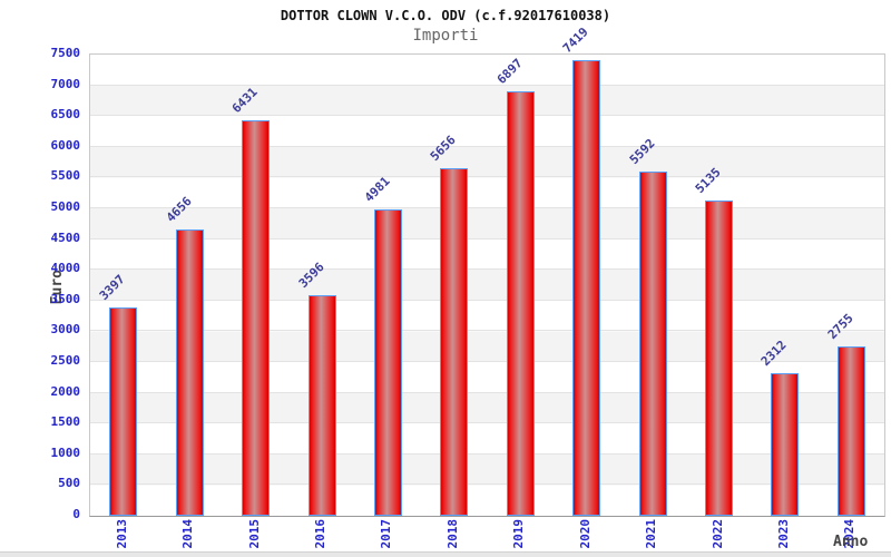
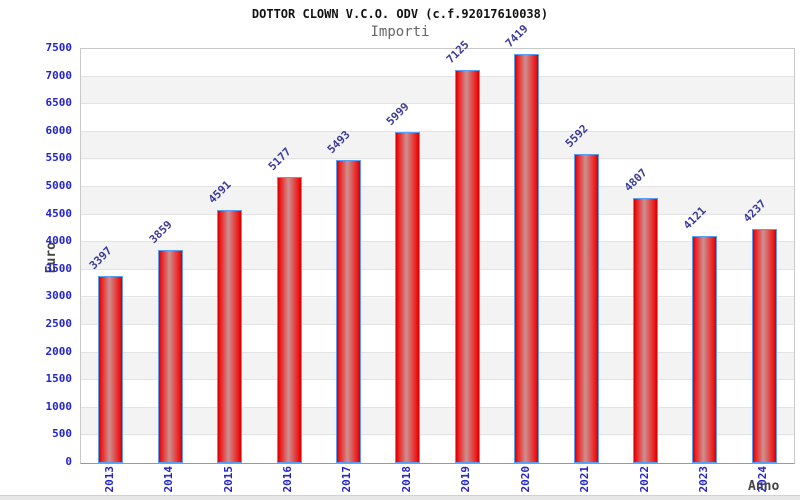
2014: 4656 -> 3859
2015: 6431 -> 4591
2016: 3596 -> 5177
2017: 4981 -> 5493
2018: 5656 -> 5999
2019: 6897 -> 7125
2022: 5135 -> 4807
2023: 2312 -> 4121
2024: 2755 -> 4237
